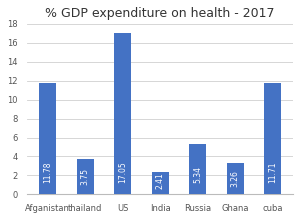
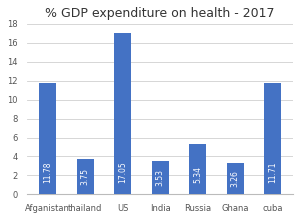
India: 2.41 -> 3.53
